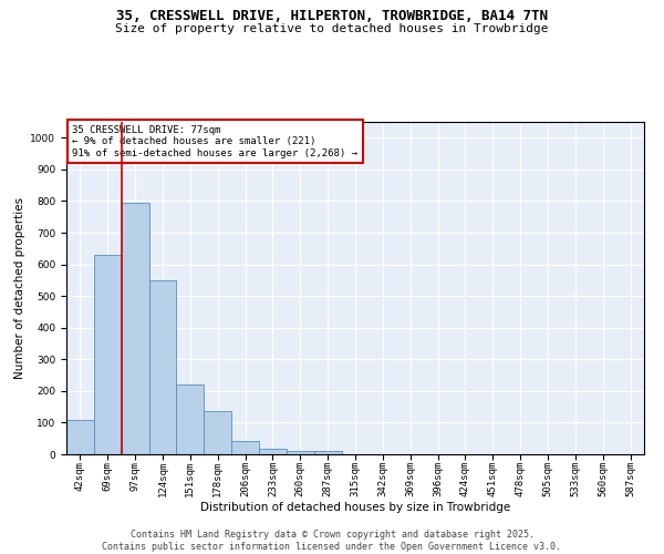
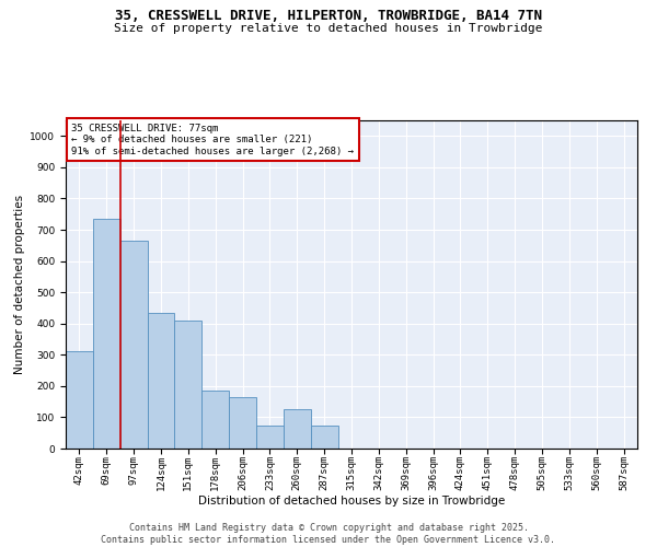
42sqm: 108 -> 310
69sqm: 630 -> 735
97sqm: 795 -> 665
124sqm: 548 -> 435
151sqm: 222 -> 410
178sqm: 135 -> 185
206sqm: 42 -> 165
233sqm: 17 -> 75
260sqm: 10 -> 125
287sqm: 10 -> 75
